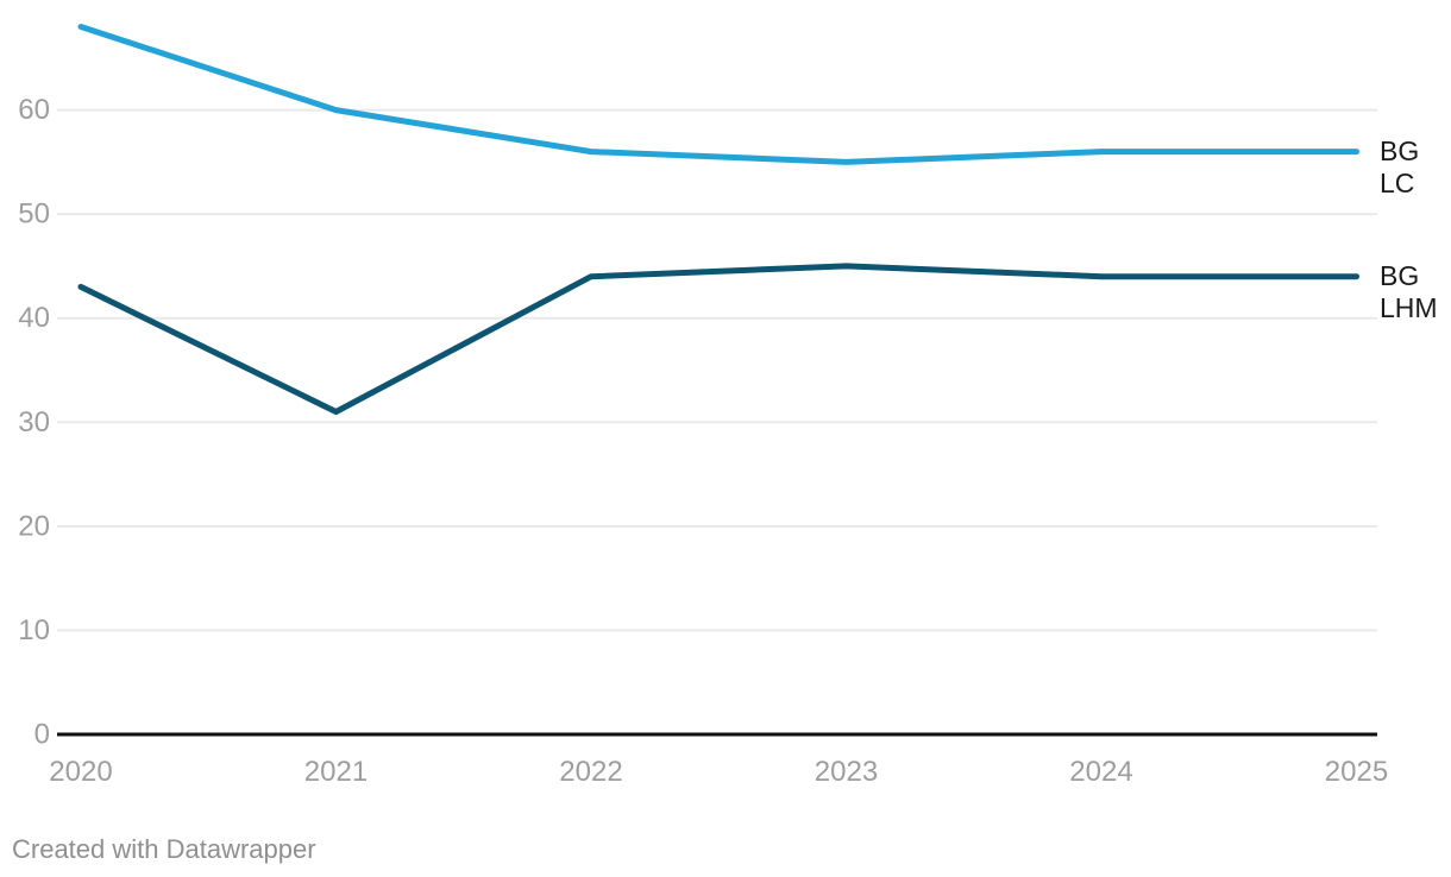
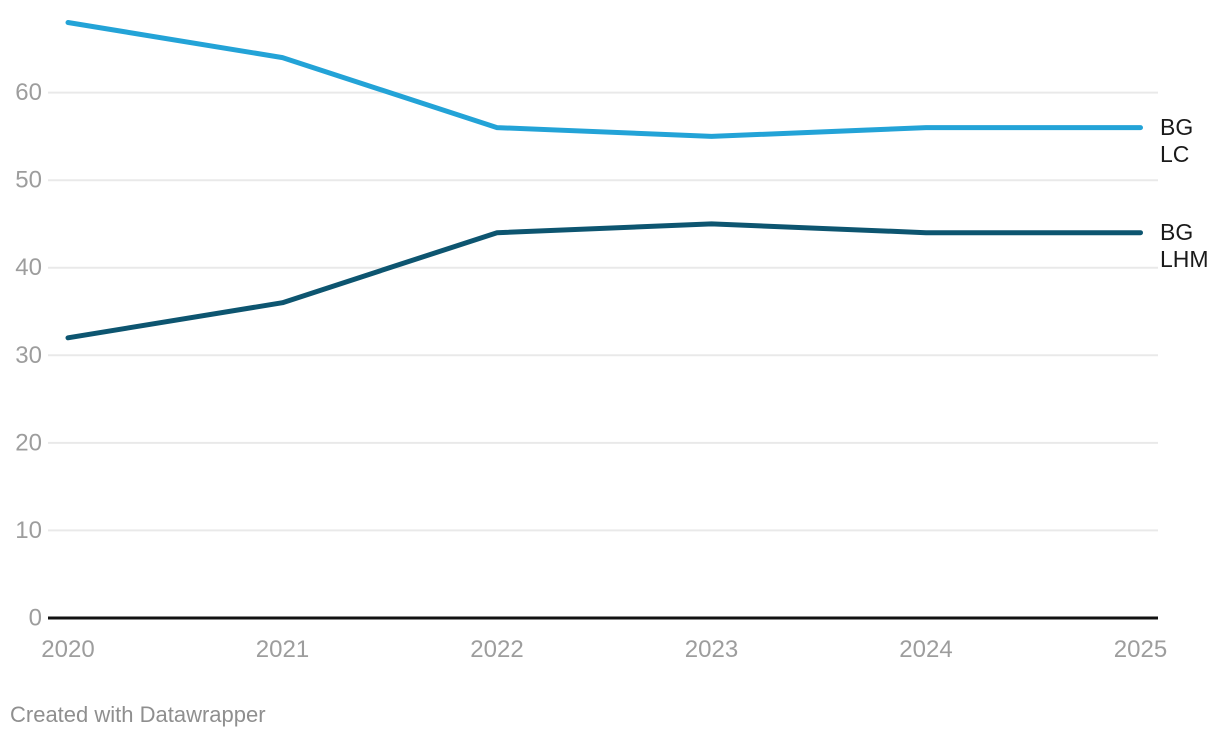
BG LHM/2020: 43 -> 32
BG LC/2021: 60 -> 64
BG LHM/2021: 31 -> 36
